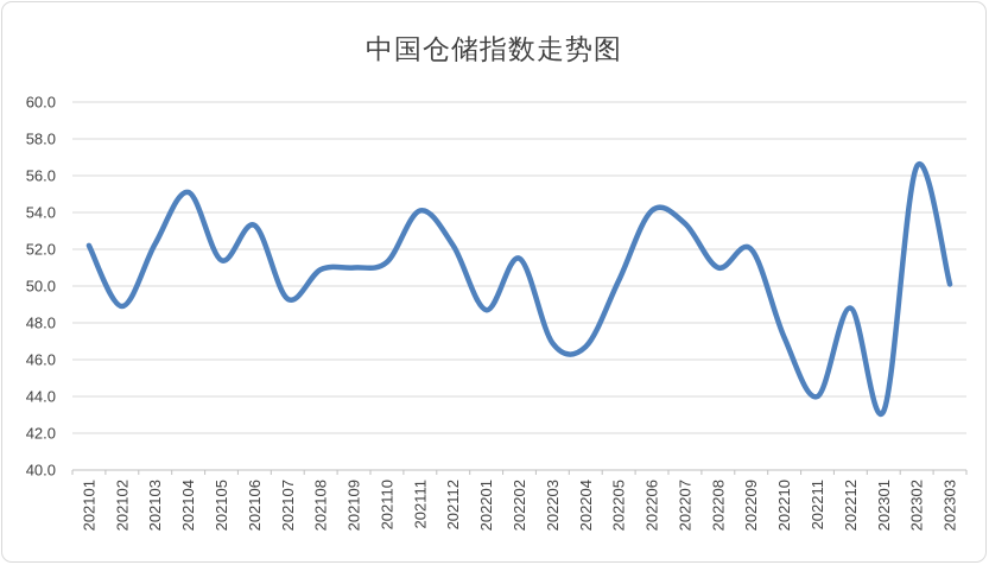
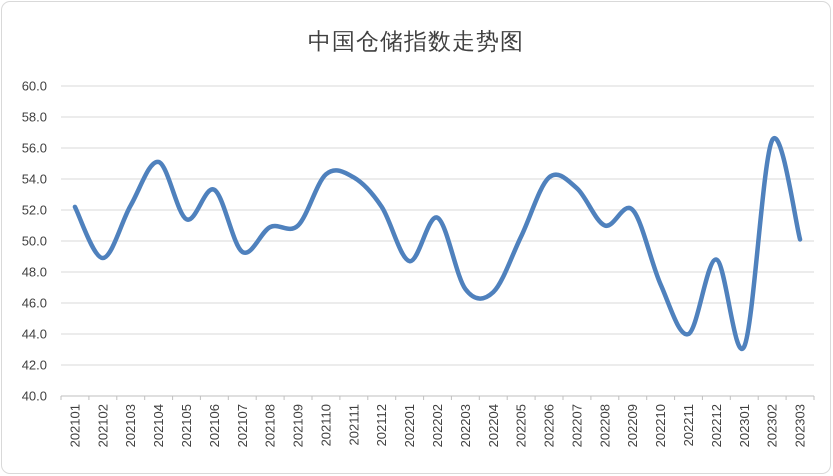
202110: 51.3 -> 54.3
